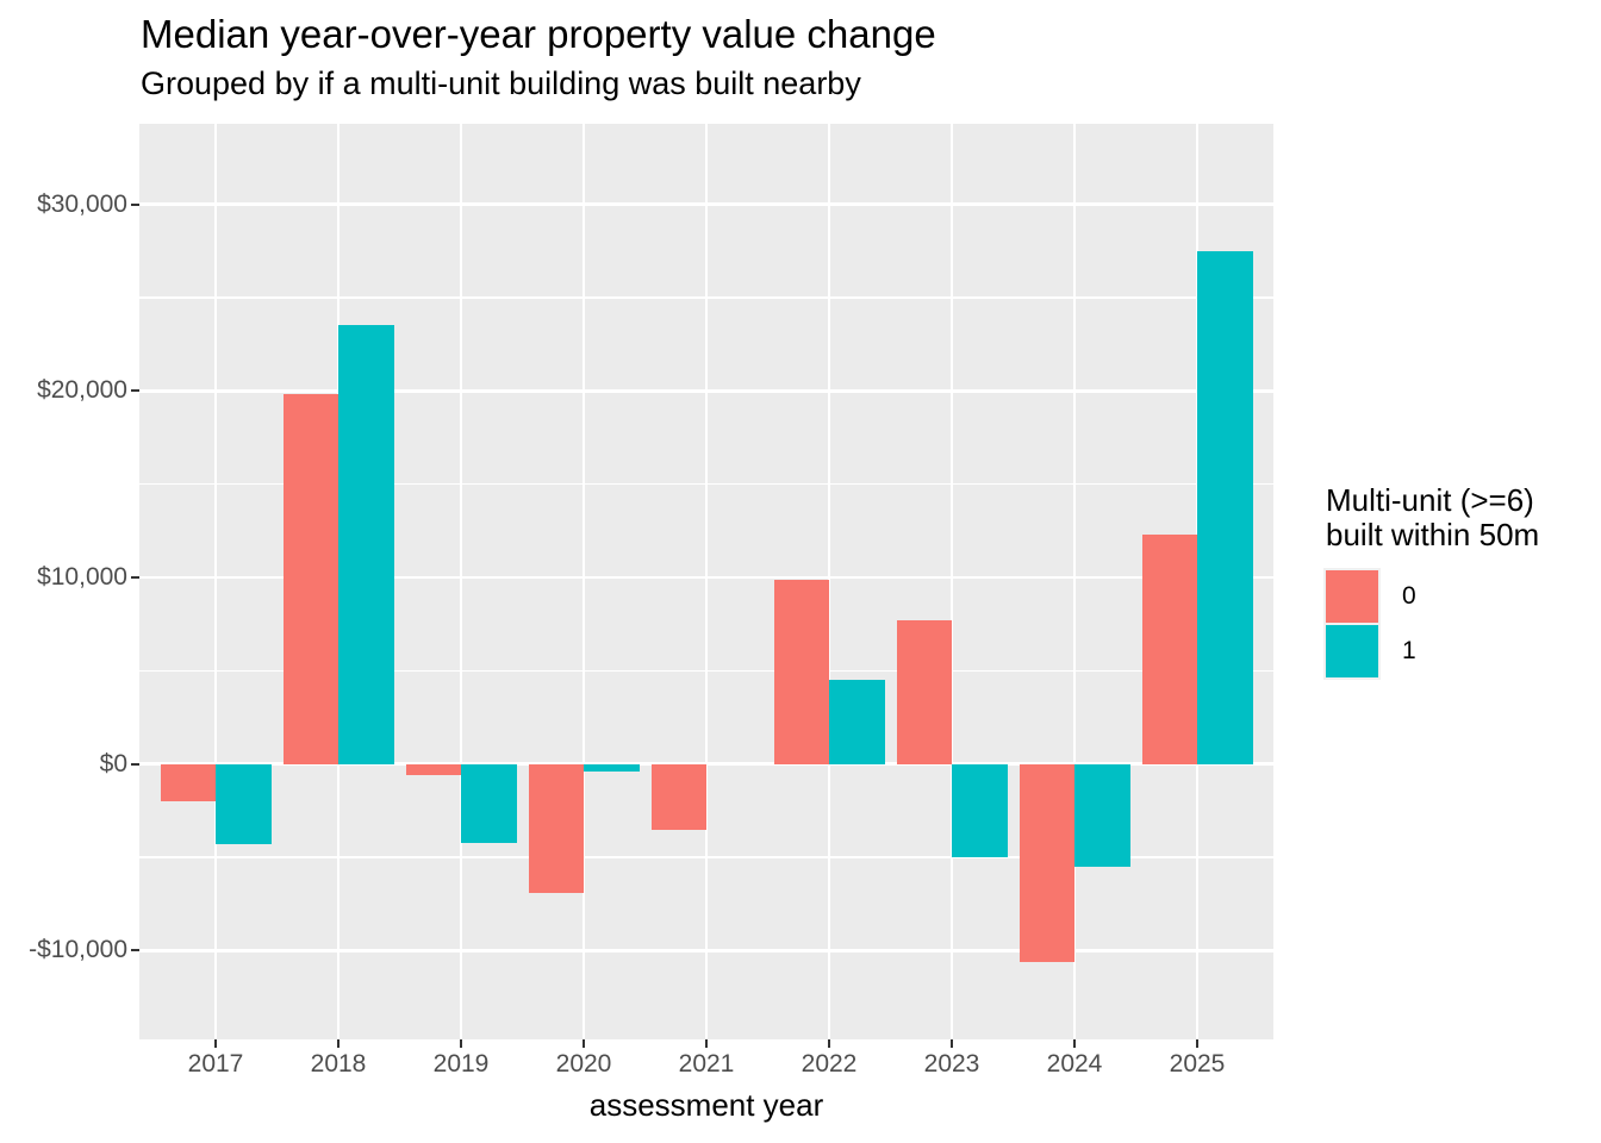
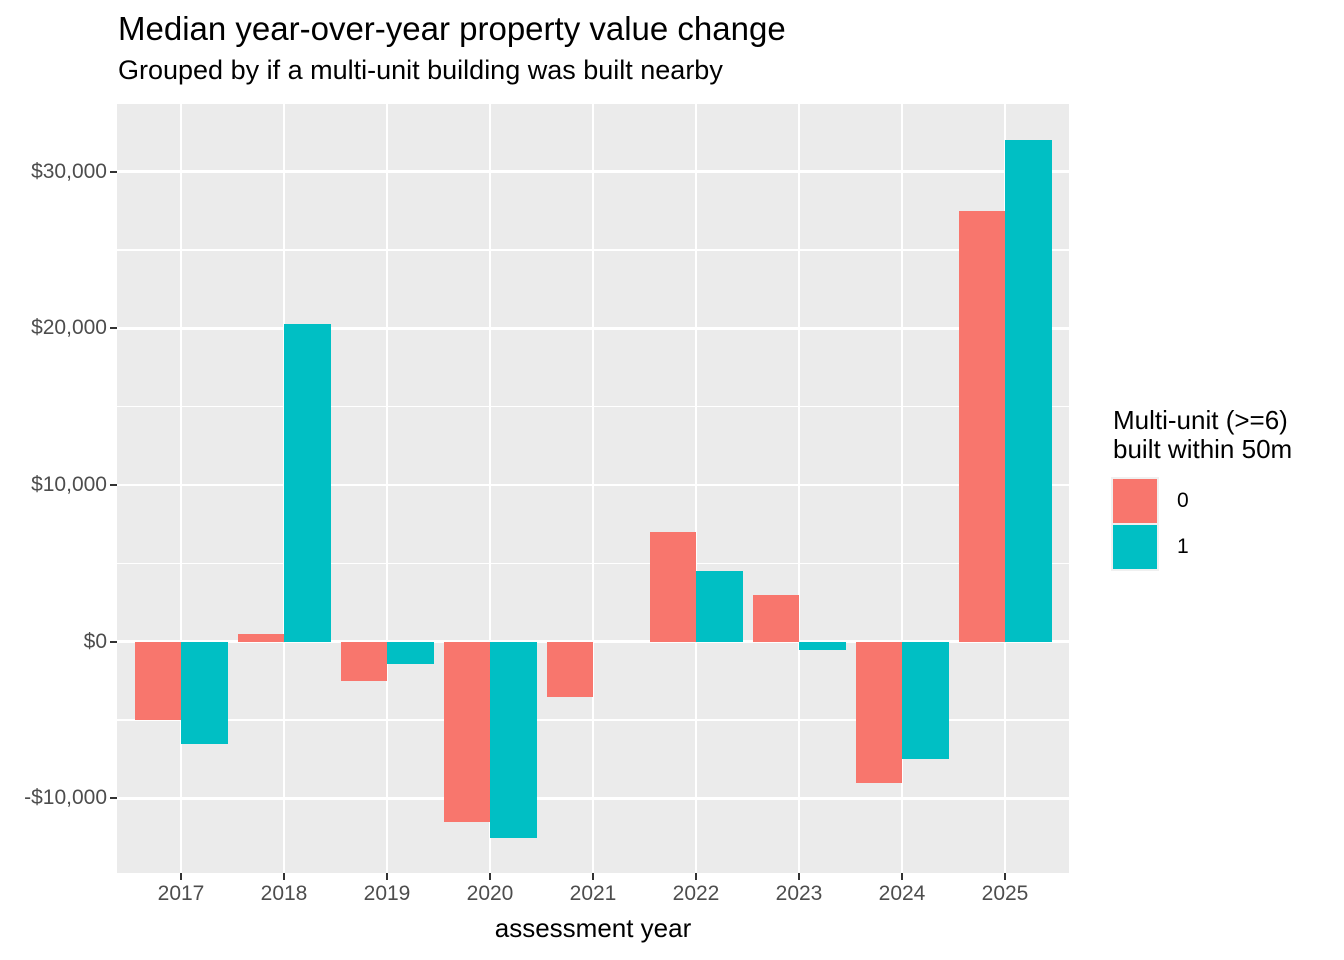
0/2017: -$2000 -> -$5000
1/2017: -$4300 -> -$6500
0/2018: $19800 -> $500
1/2018: $23500 -> $20300
0/2019: -$600 -> -$2500
1/2019: -$4200 -> -$1400
0/2020: -$6900 -> -$11500
1/2020: -$400 -> -$12500
0/2022: $9900 -> $7000
0/2023: $7700 -> $3000
1/2023: -$5000 -> -$600
0/2024: -$10600 -> -$9000
1/2024: -$5500 -> -$7500
0/2025: $12300 -> $27500
1/2025: $27500 -> $32000
